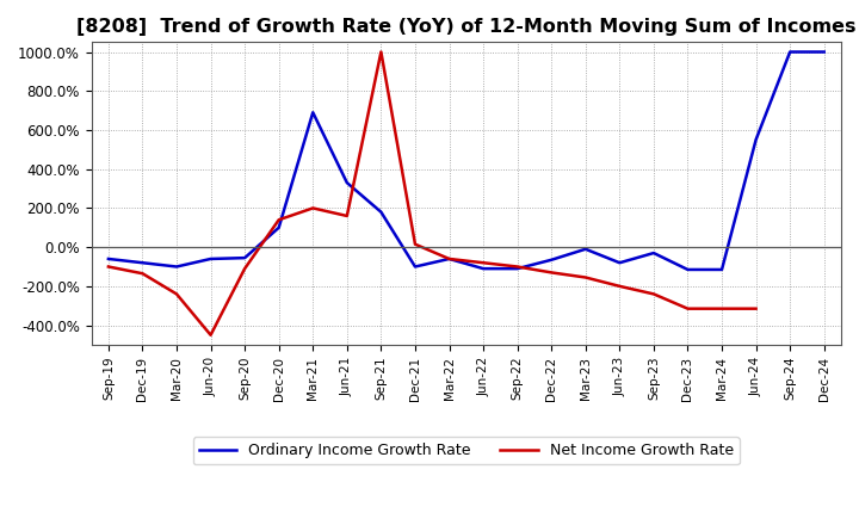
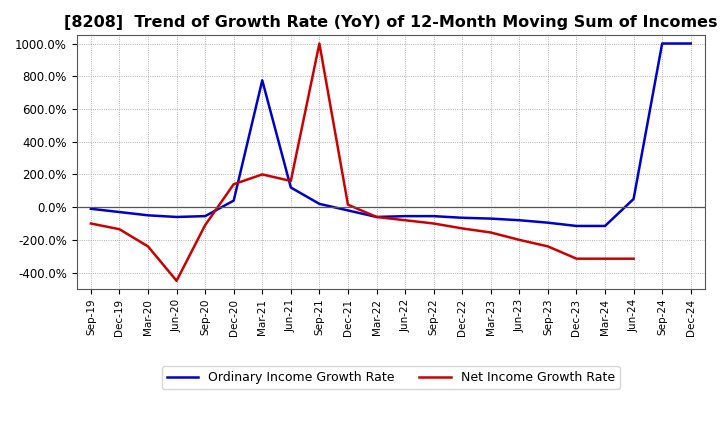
Ordinary Income Growth Rate/Sep-19: -60% -> -10%
Ordinary Income Growth Rate/Dec-19: -80% -> -30%
Ordinary Income Growth Rate/Mar-20: -100% -> -50%
Ordinary Income Growth Rate/Dec-20: 100% -> 40%
Ordinary Income Growth Rate/Mar-21: 690% -> 780%
Ordinary Income Growth Rate/Jun-21: 330% -> 120%
Ordinary Income Growth Rate/Sep-21: 180% -> 20%
Ordinary Income Growth Rate/Dec-21: -100% -> -20%
Ordinary Income Growth Rate/Jun-22: -110% -> -60%
Ordinary Income Growth Rate/Sep-22: -110% -> -60%
Ordinary Income Growth Rate/Mar-23: -10% -> -70%
Ordinary Income Growth Rate/Sep-23: -30% -> -100%
Ordinary Income Growth Rate/Jun-24: 550% -> 50%
